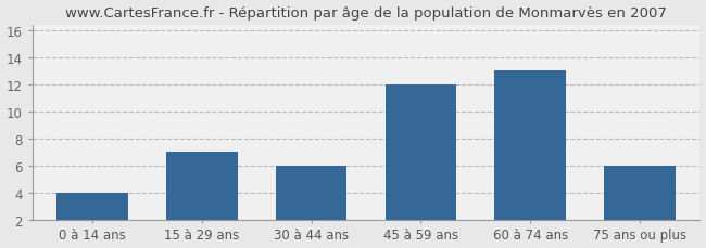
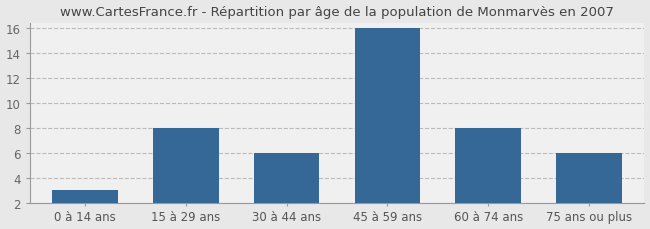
0 à 14 ans: 4 -> 3
15 à 29 ans: 7 -> 8
45 à 59 ans: 12 -> 16
60 à 74 ans: 13 -> 8
